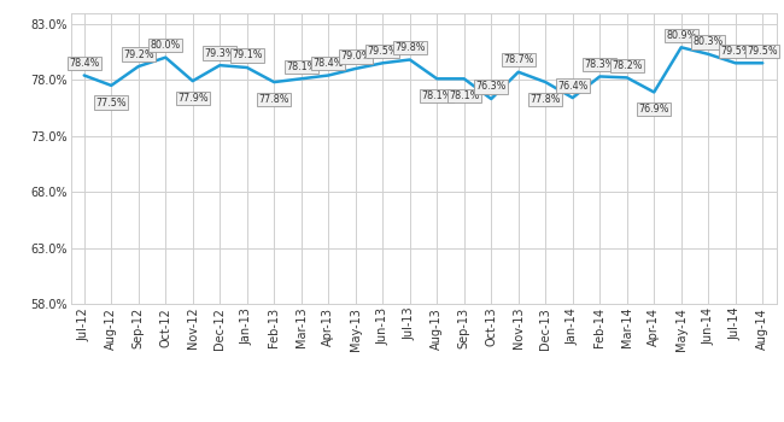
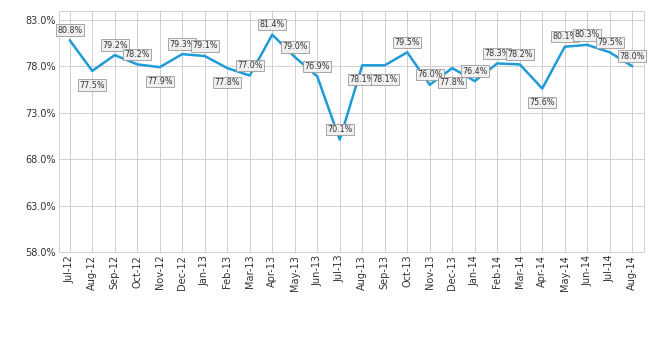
Jul-12: 78.4% -> 80.8%
Oct-12: 80.0% -> 78.2%
Mar-13: 78.1% -> 77.0%
Apr-13: 78.4% -> 81.4%
Jun-13: 79.5% -> 76.9%
Jul-13: 79.8% -> 70.1%
Oct-13: 76.3% -> 79.5%
Nov-13: 78.7% -> 76.0%
Apr-14: 76.9% -> 75.6%
May-14: 80.9% -> 80.1%
Aug-14: 79.5% -> 78.0%
